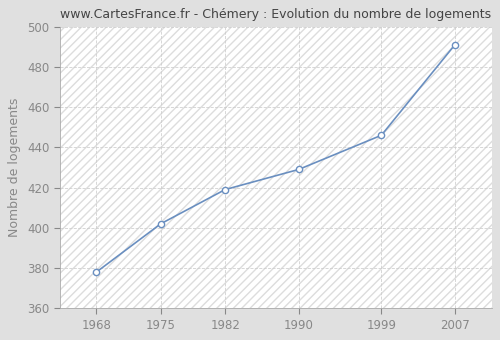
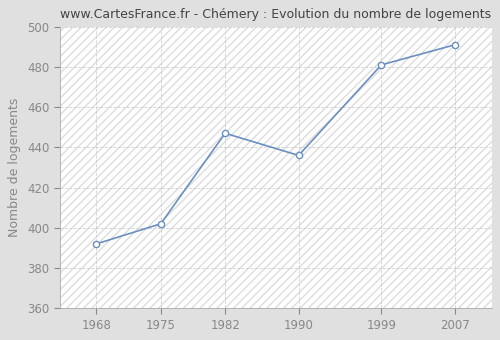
1968: 378 -> 392
1982: 419 -> 447
1990: 429 -> 436
1999: 446 -> 481
